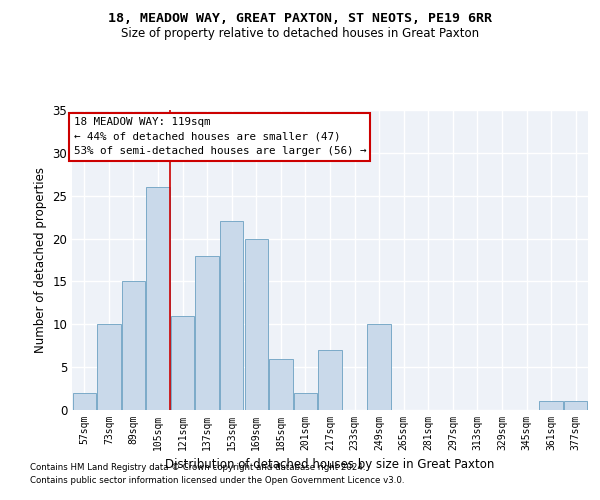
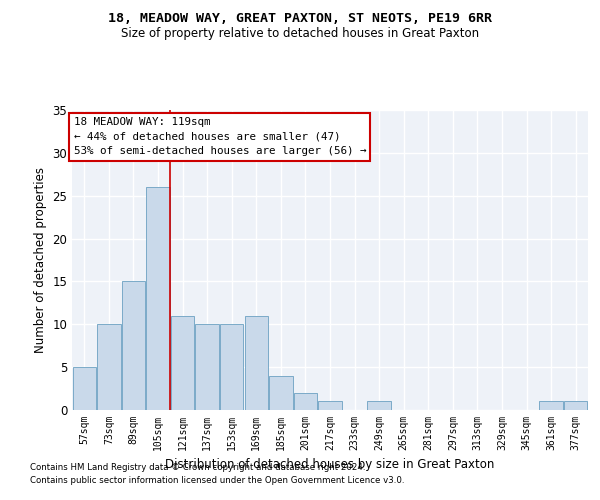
57sqm: 2 -> 5
137sqm: 18 -> 10
153sqm: 22 -> 10
169sqm: 20 -> 11
185sqm: 6 -> 4
217sqm: 7 -> 1
249sqm: 10 -> 1
